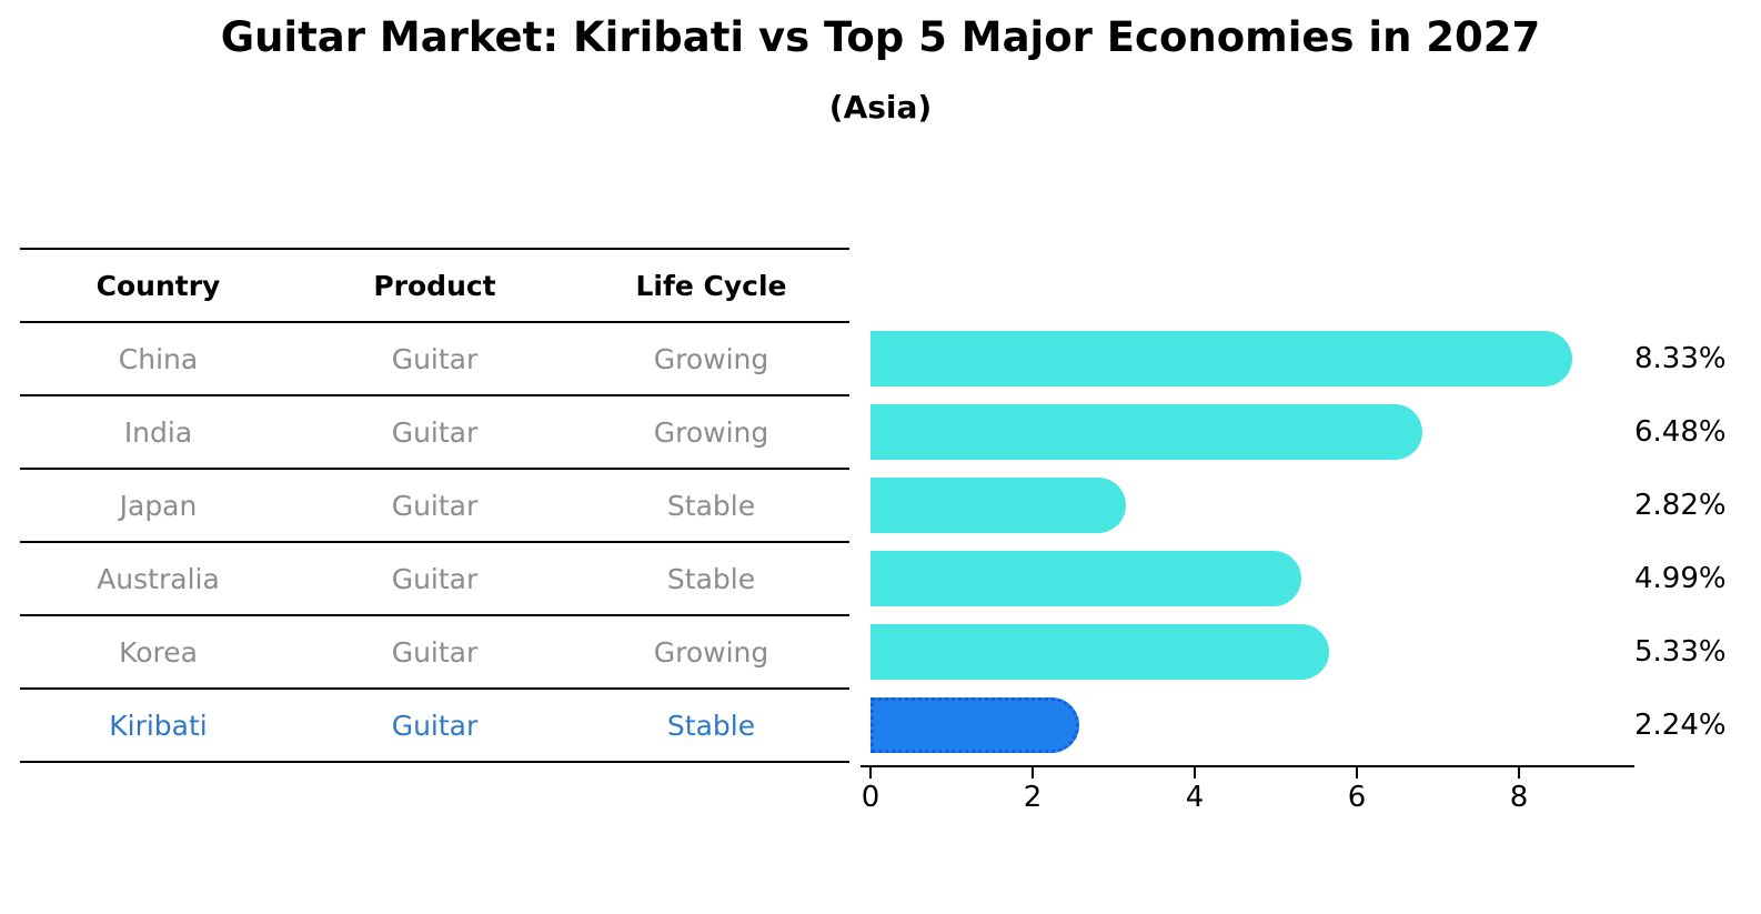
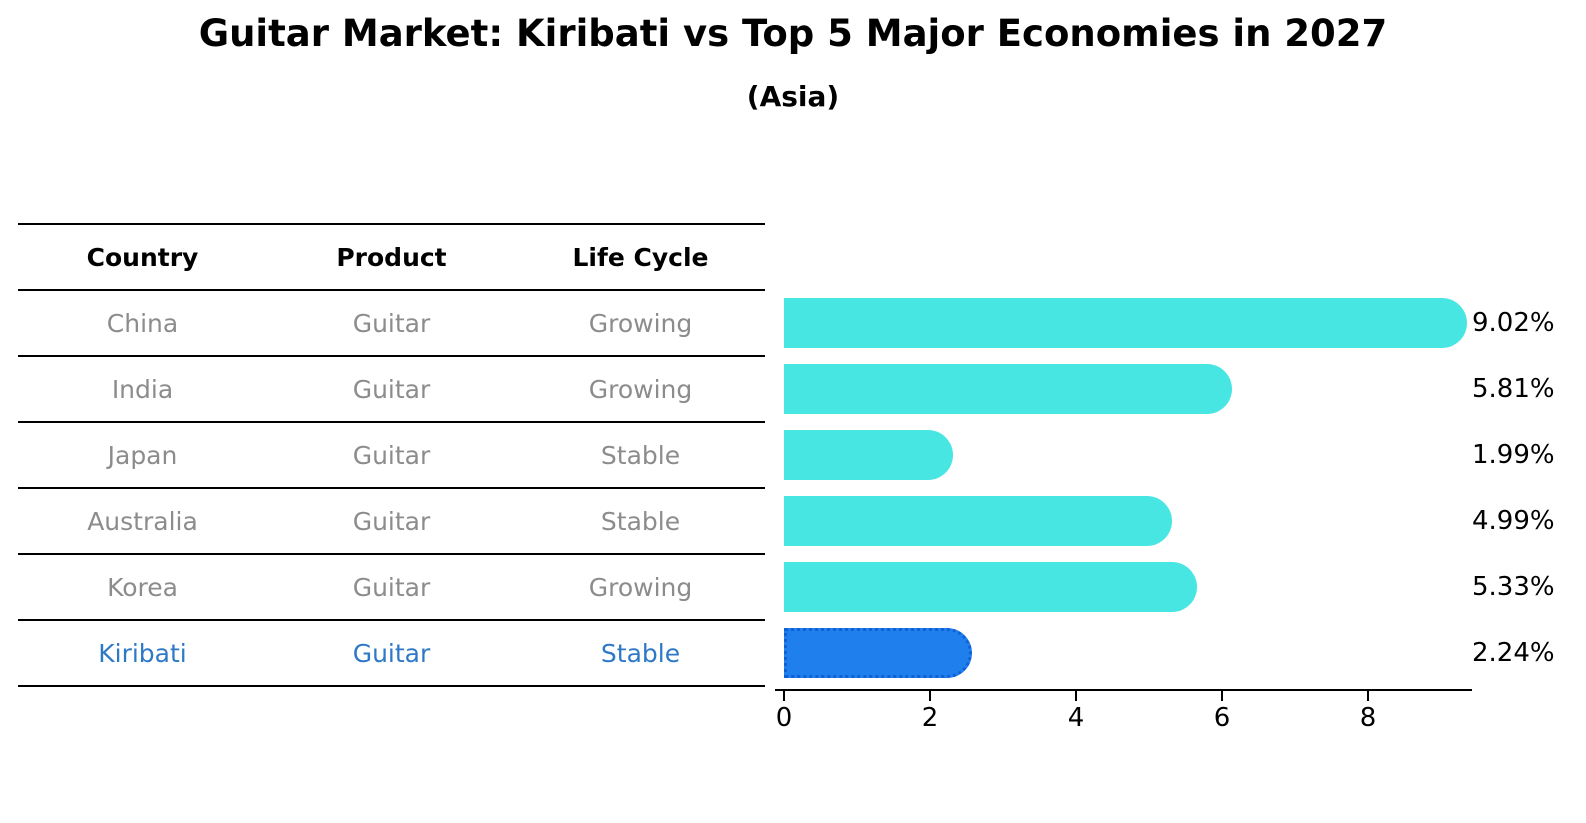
China: 8.33% -> 9.02%
India: 6.48% -> 5.81%
Japan: 2.82% -> 1.99%
